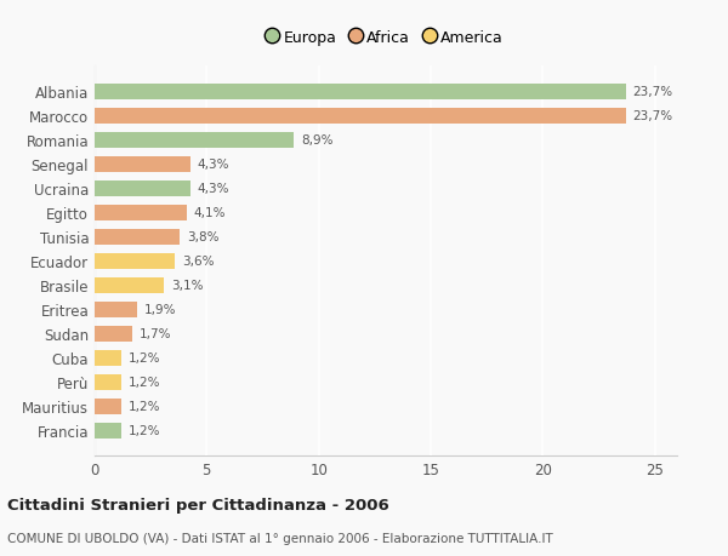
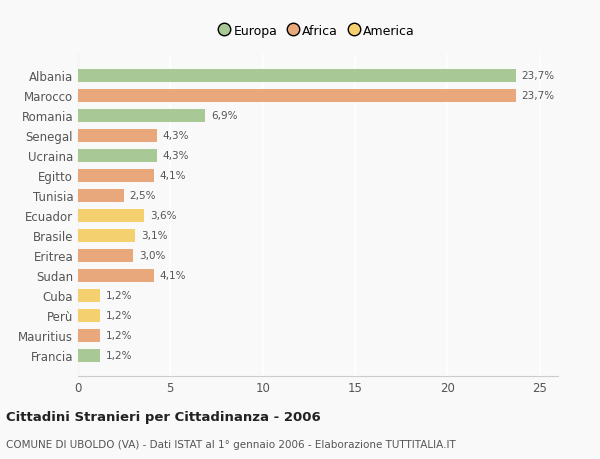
Romania: 8,9% -> 6,9%
Tunisia: 3,8% -> 2,5%
Eritrea: 1,9% -> 3,0%
Sudan: 1,7% -> 4,1%
